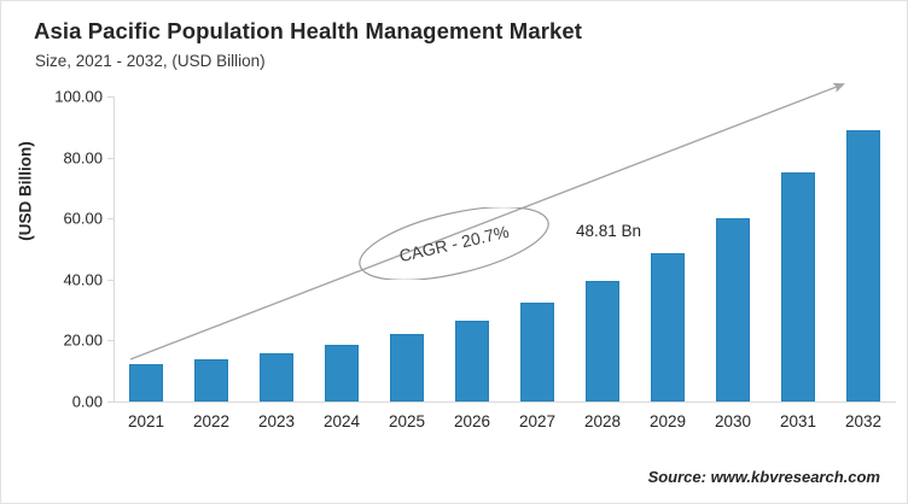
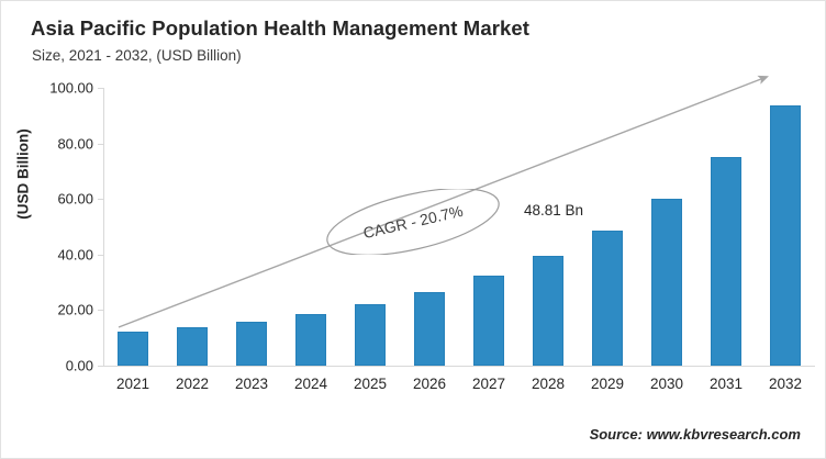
2032: 89 -> 94
